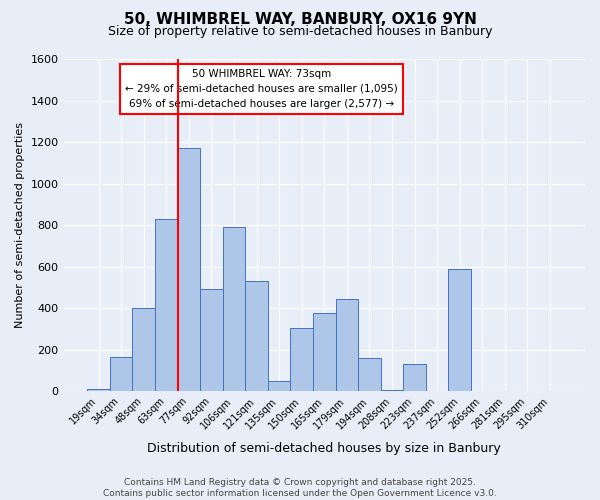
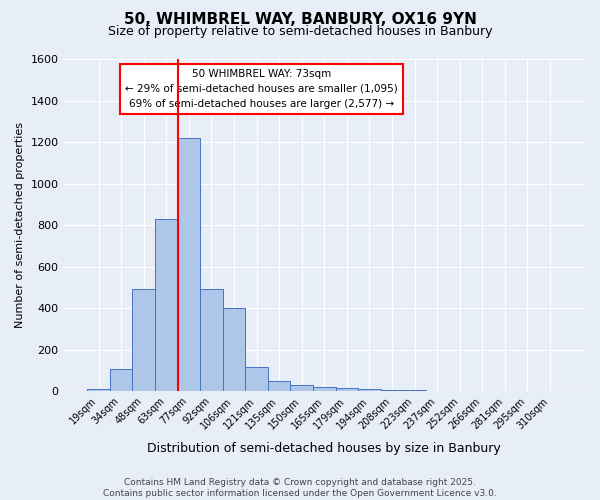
34sqm: 165 -> 107
48sqm: 400 -> 493
77sqm: 1170 -> 1220
106sqm: 790 -> 400
121sqm: 530 -> 115
150sqm: 305 -> 30
165sqm: 375 -> 20
179sqm: 445 -> 13
194sqm: 160 -> 10
223sqm: 130 -> 3
252sqm: 590 -> 1
